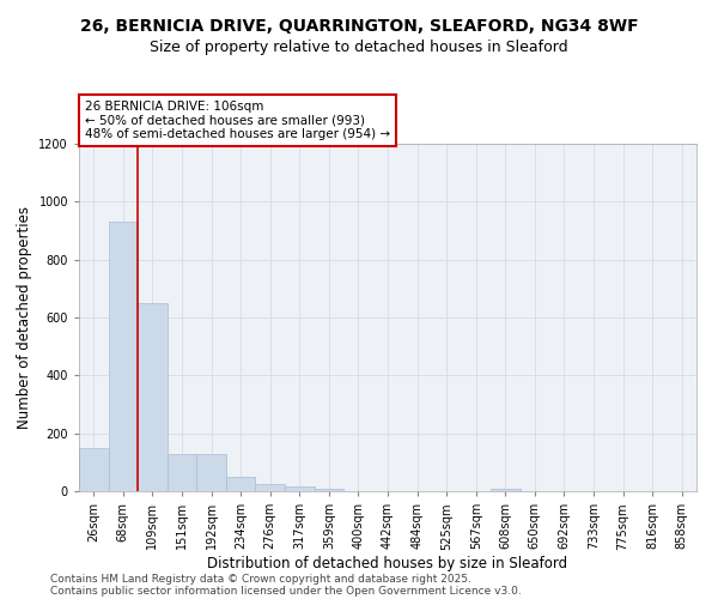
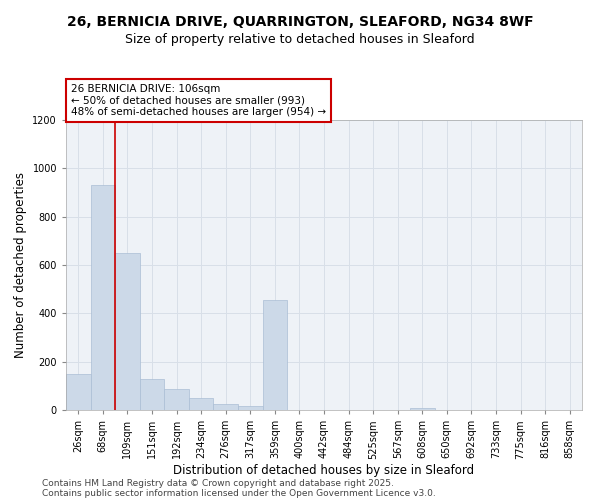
192sqm: 130 -> 85
359sqm: 10 -> 455
